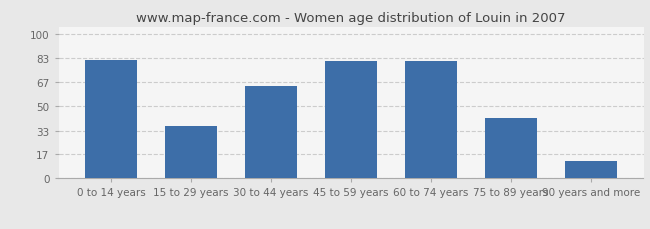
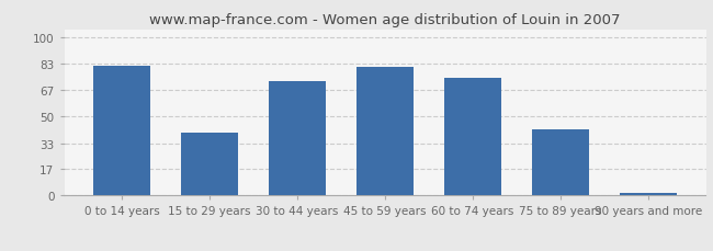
15 to 29 years: 36 -> 40
30 to 44 years: 64 -> 72
60 to 74 years: 81 -> 74
90 years and more: 12 -> 2
